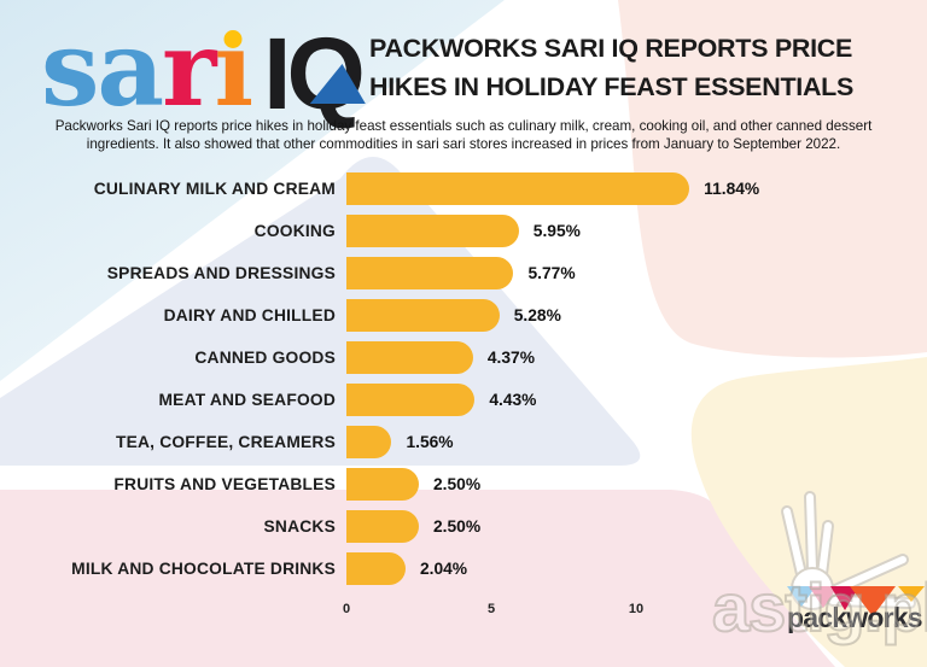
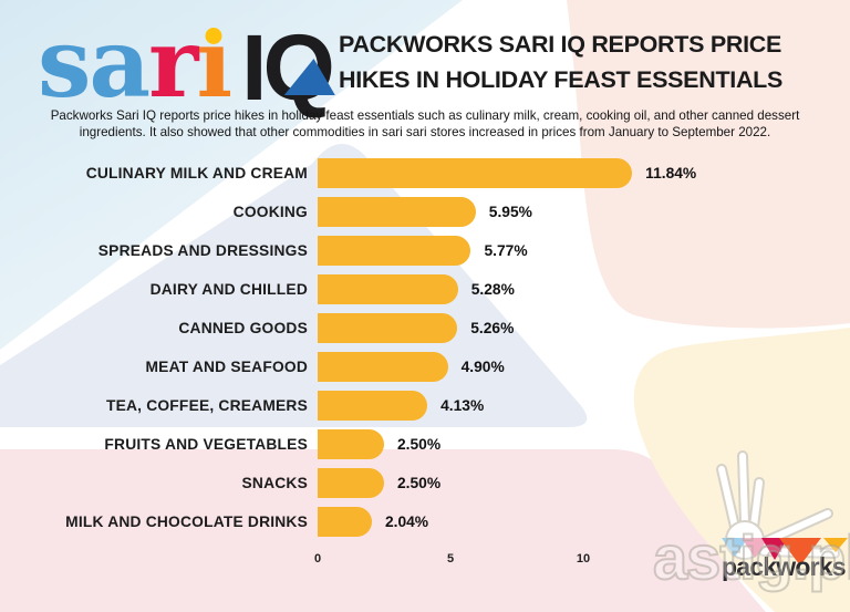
CANNED GOODS: 4.37% -> 5.26%
MEAT AND SEAFOOD: 4.43% -> 4.90%
TEA, COFFEE, CREAMERS: 1.56% -> 4.13%
